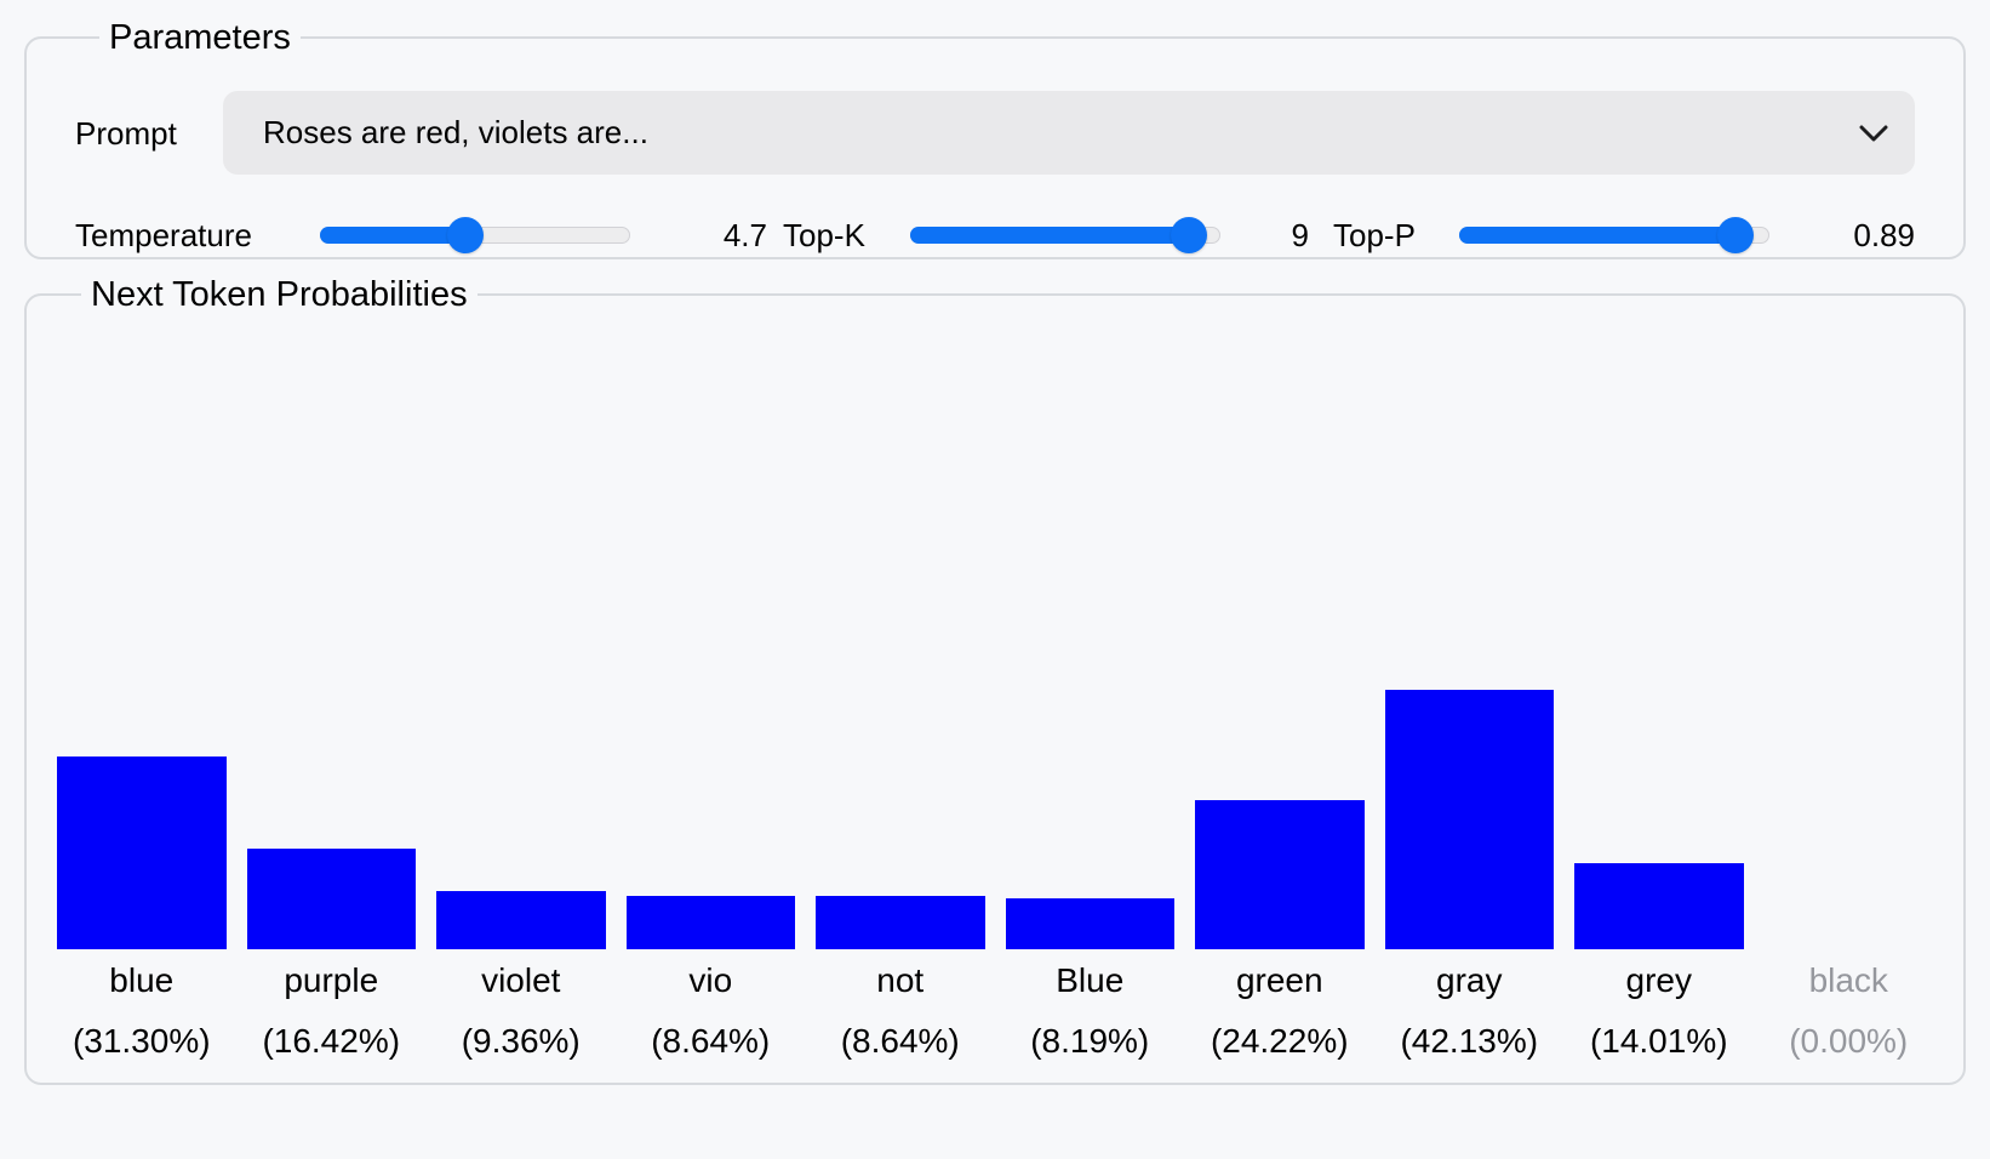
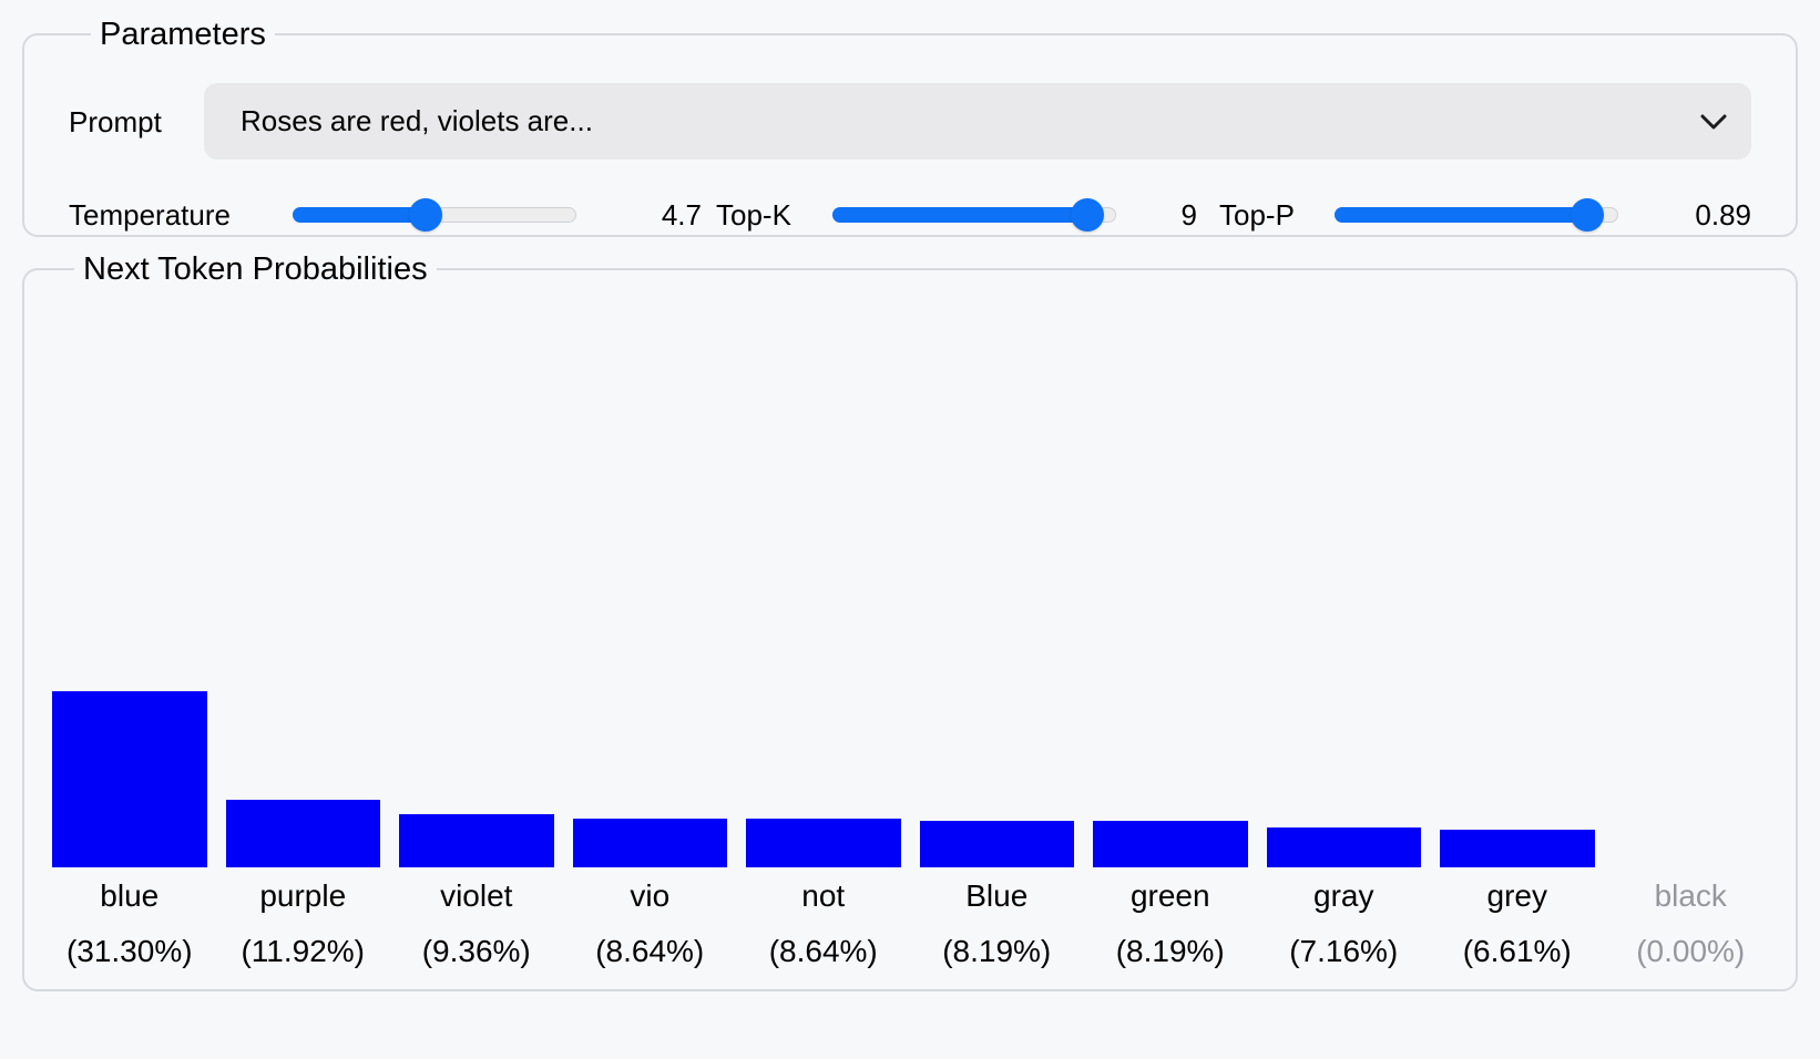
purple: 16.42% -> 11.92%
green: 24.22% -> 8.19%
gray: 42.13% -> 7.16%
grey: 14.01% -> 6.61%
